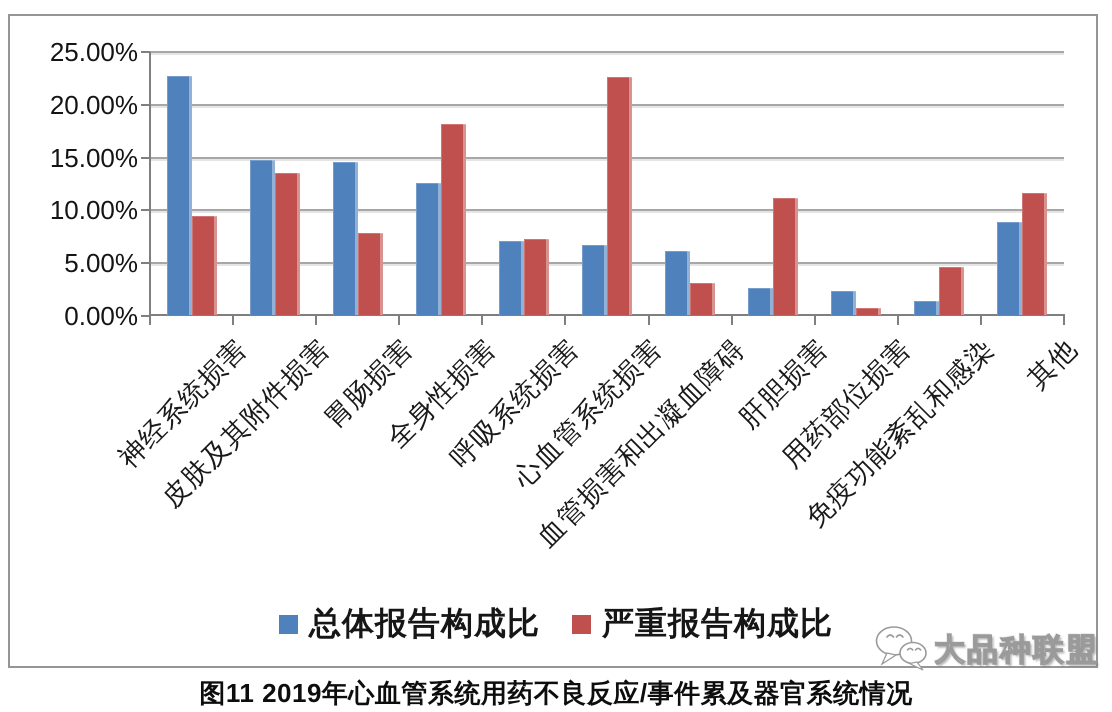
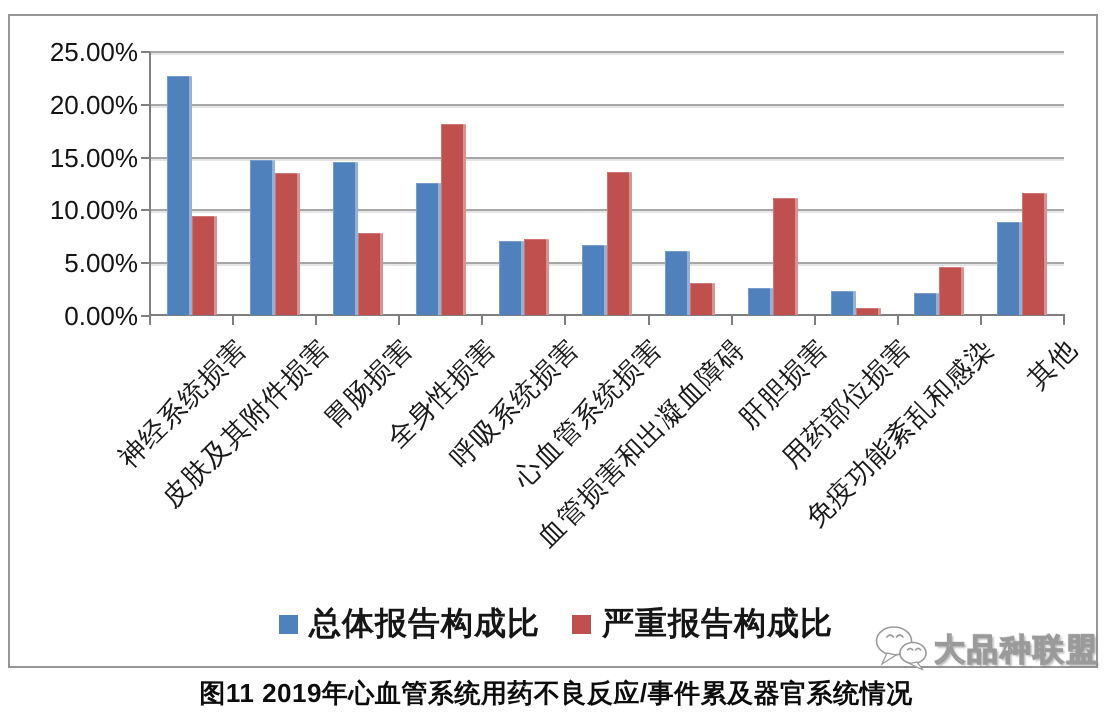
严重报告构成比/心血管系统损害: 22.5% -> 13.5%
总体报告构成比/免疫功能紊乱和感染: 1.3% -> 2.1%
